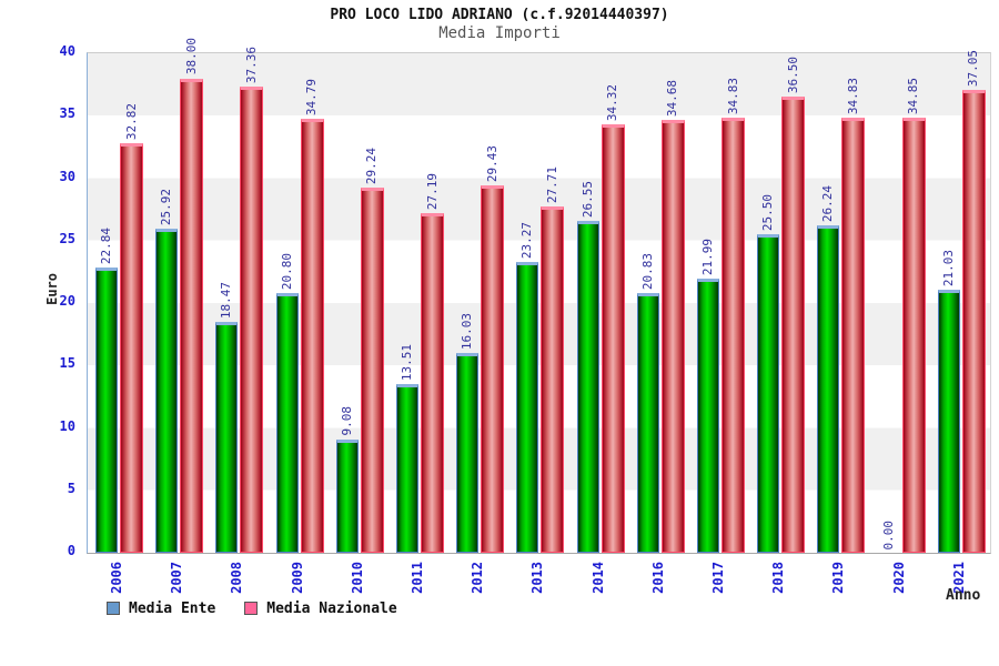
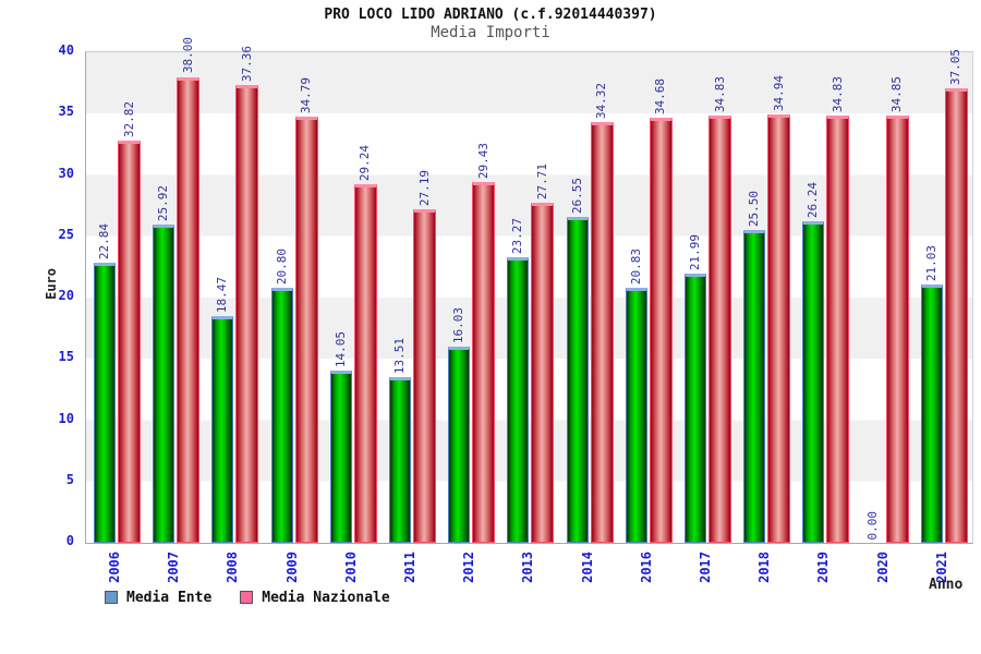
Media Ente/2010: 9.08 -> 14.05
Media Nazionale/2018: 36.50 -> 34.94
